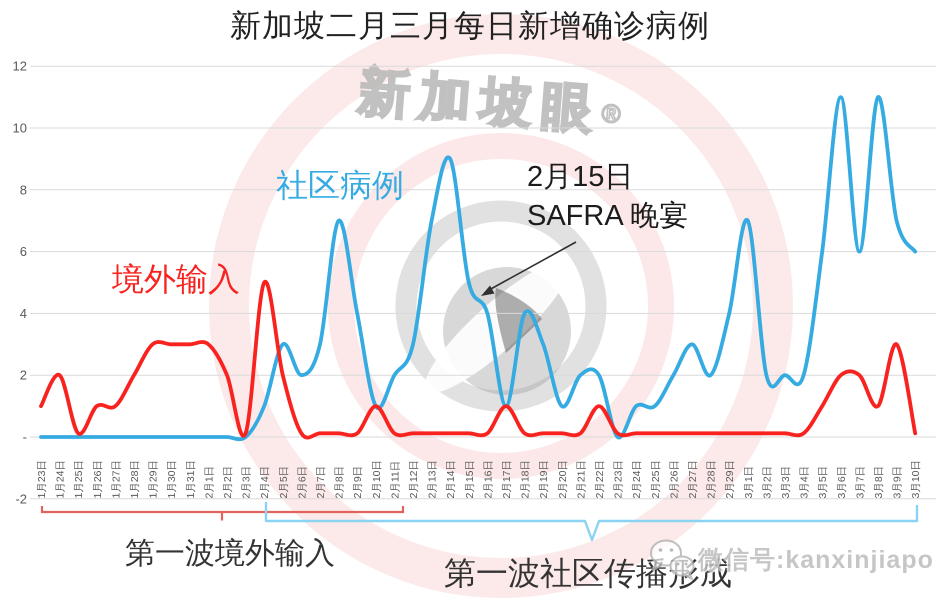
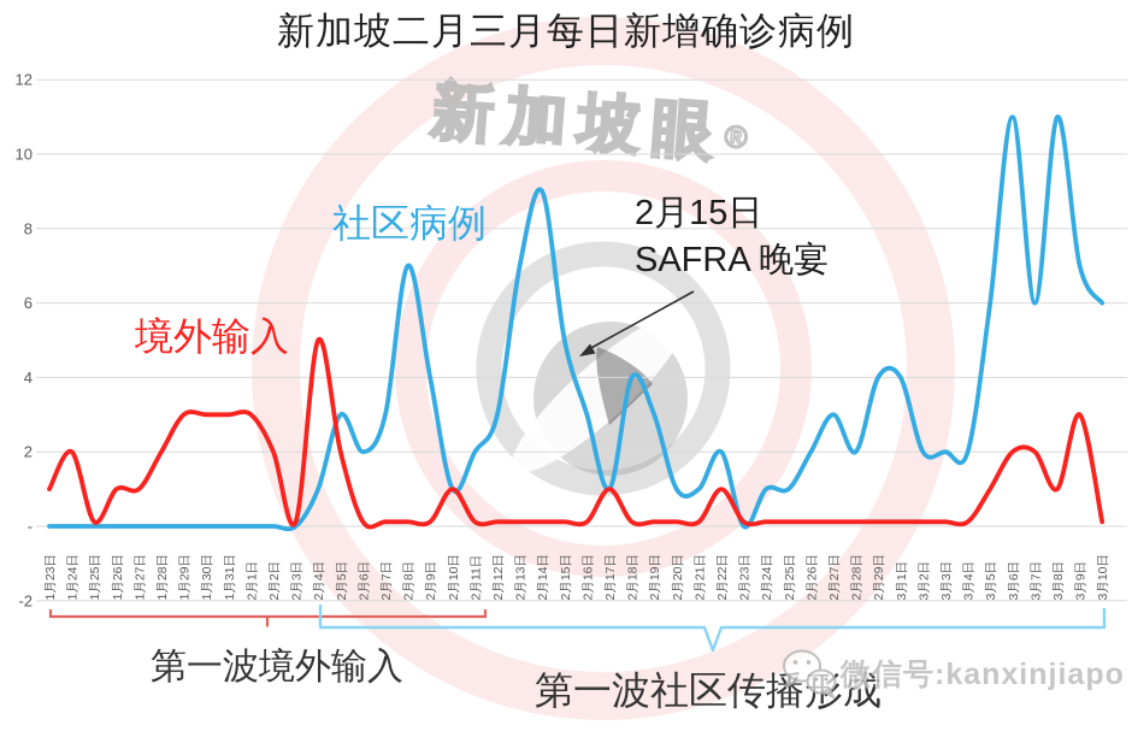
社区病例/2月16日: 4 -> 3
社区病例/2月21日: 2 -> 1
社区病例/3月1日: 7 -> 4
